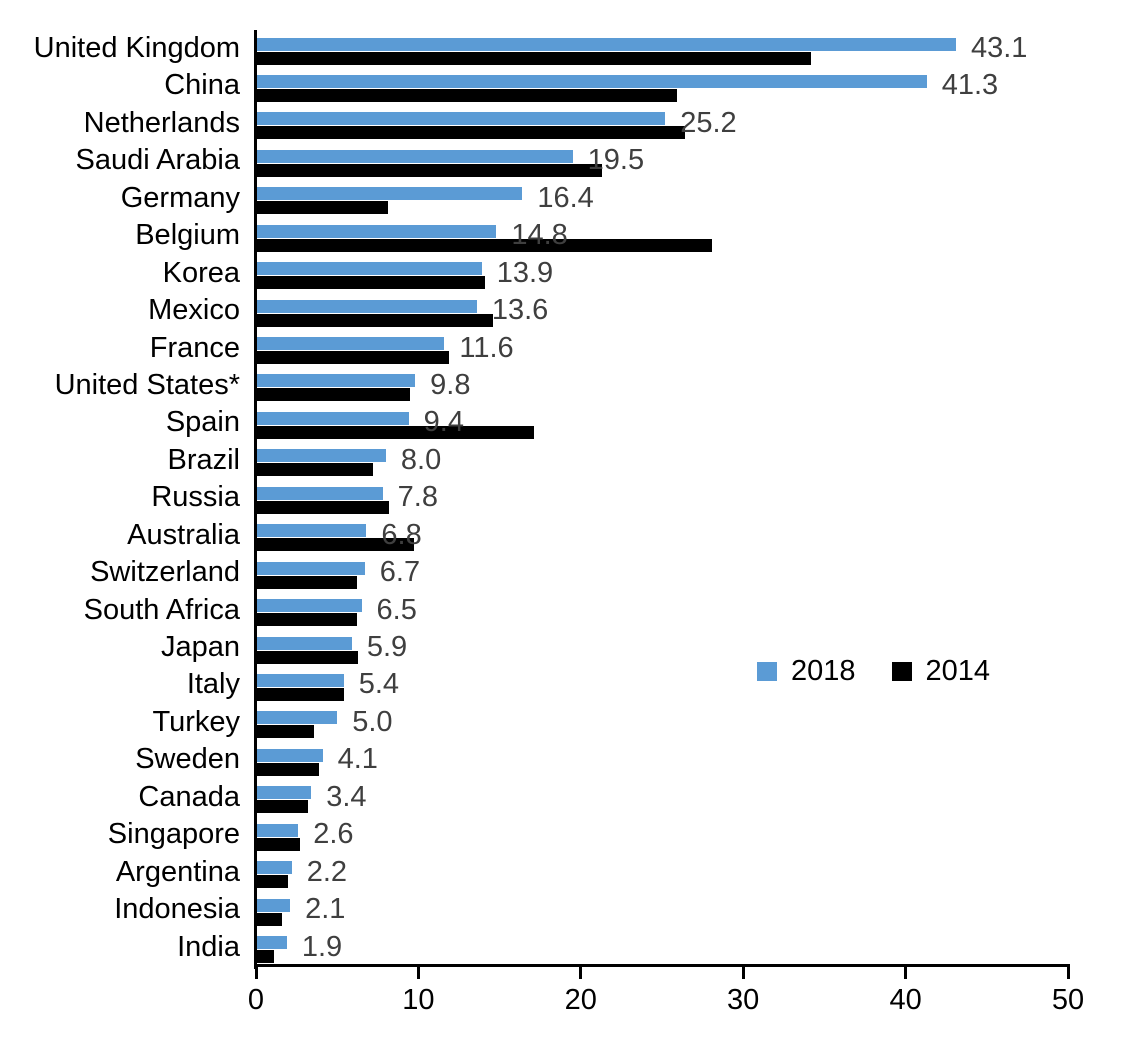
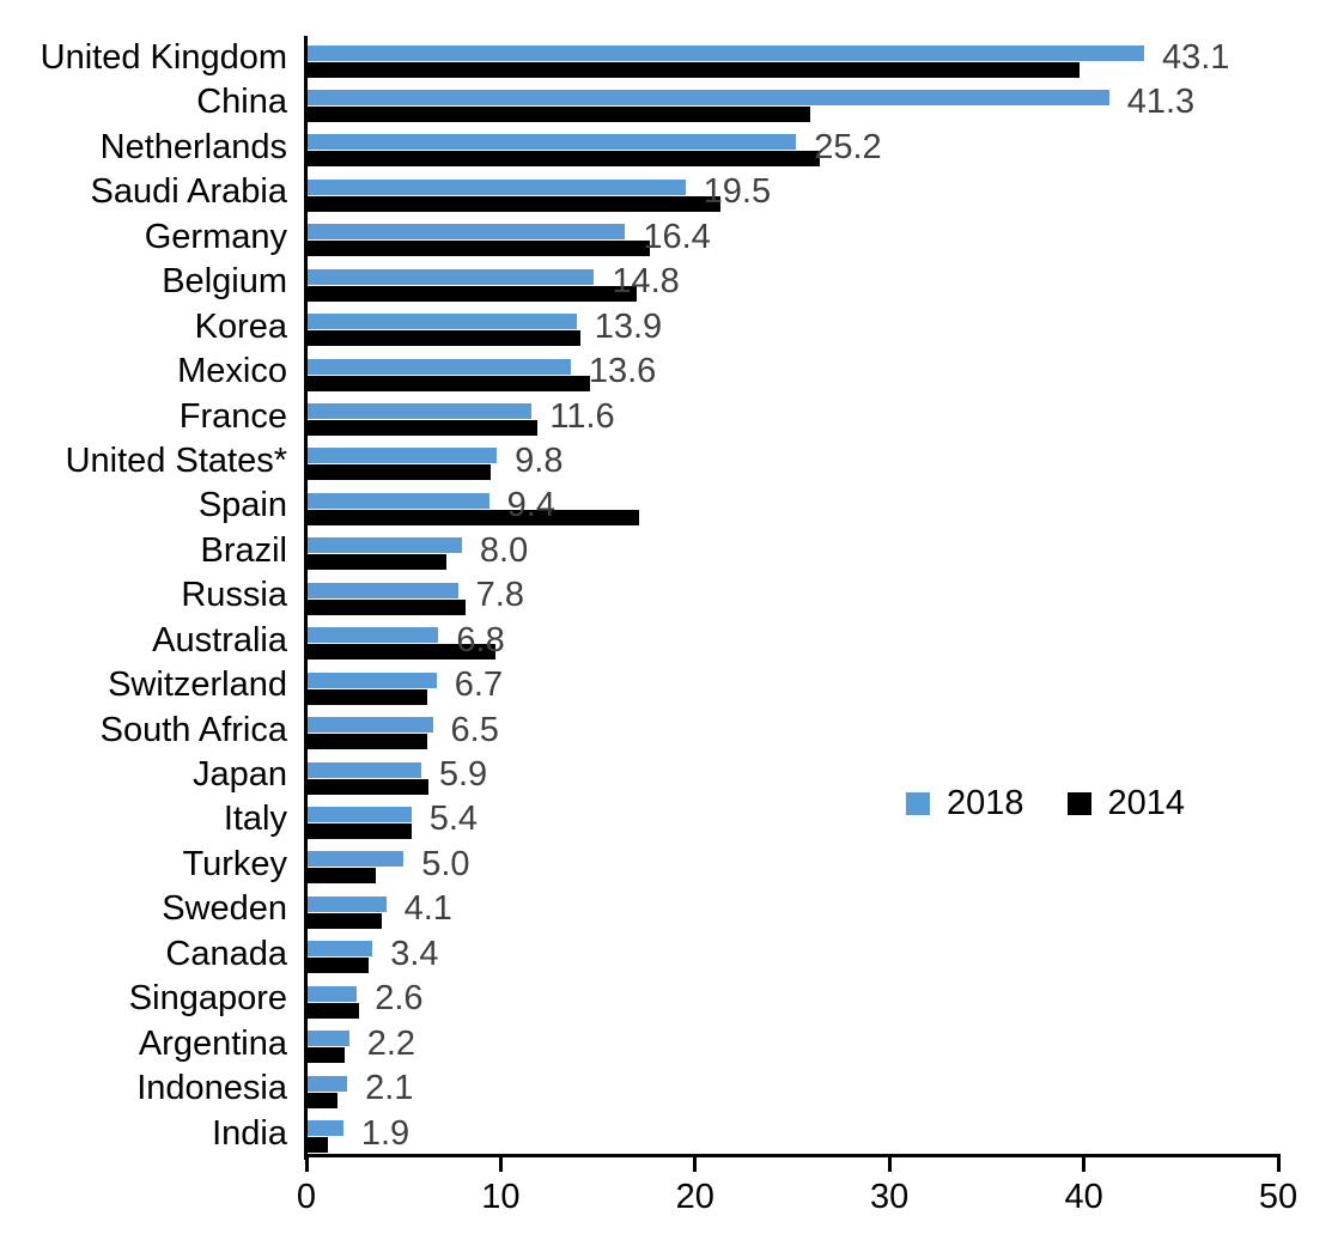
2014/United Kingdom: 34.2 -> 39.8
2014/Germany: 8.1 -> 17.7
2014/Belgium: 28.1 -> 17.0
